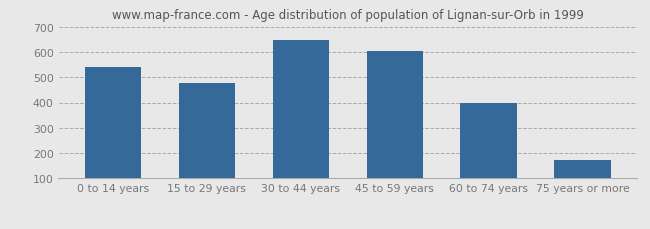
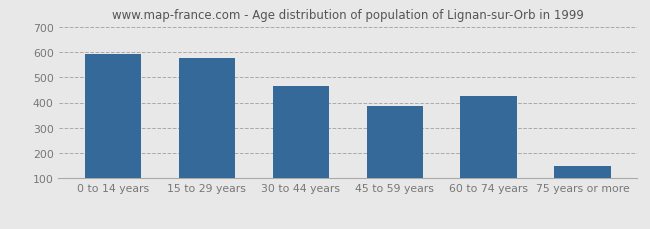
0 to 14 years: 542 -> 590
15 to 29 years: 479 -> 575
30 to 44 years: 646 -> 465
45 to 59 years: 604 -> 385
60 to 74 years: 397 -> 425
75 years or more: 174 -> 150
